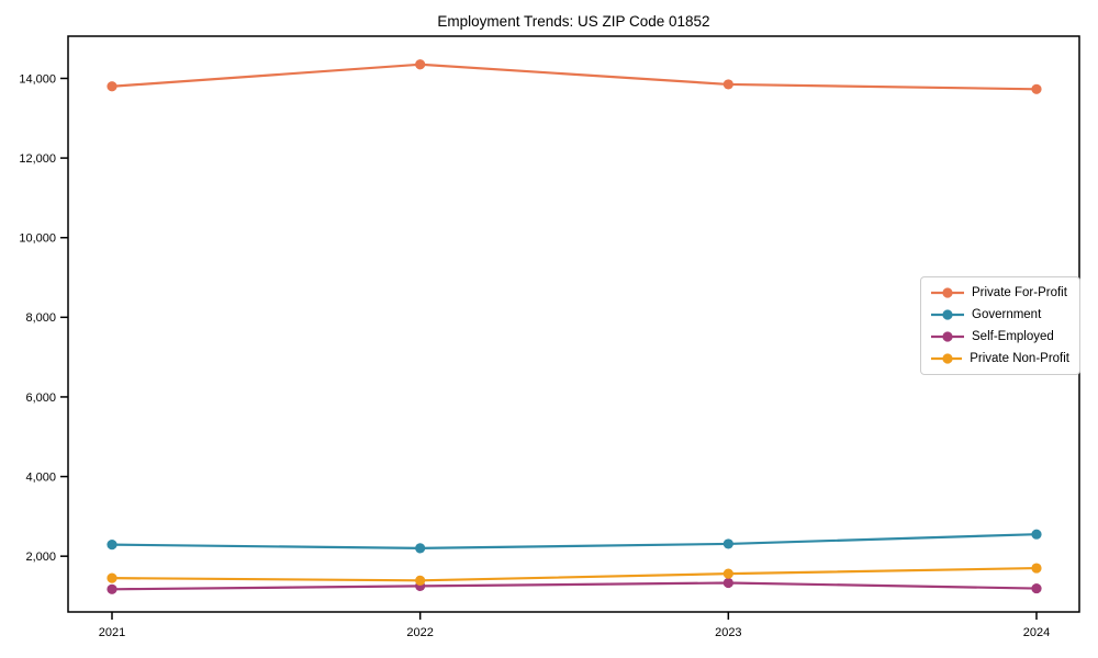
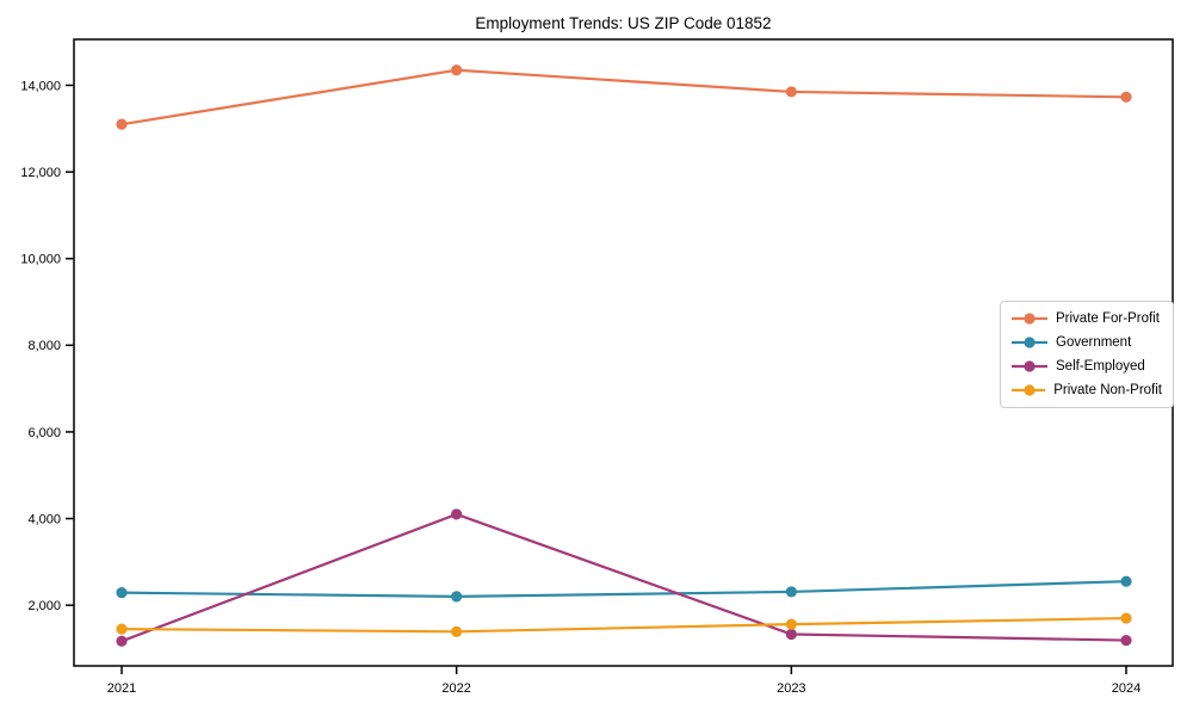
Private For-Profit/2021: 13800 -> 13100
Self-Employed/2022: 1200 -> 4100
